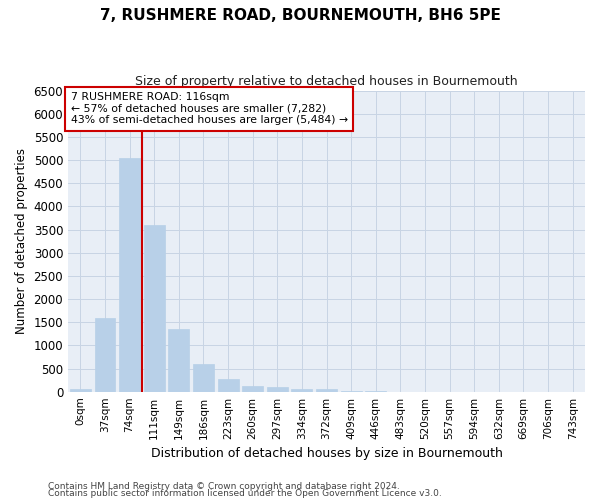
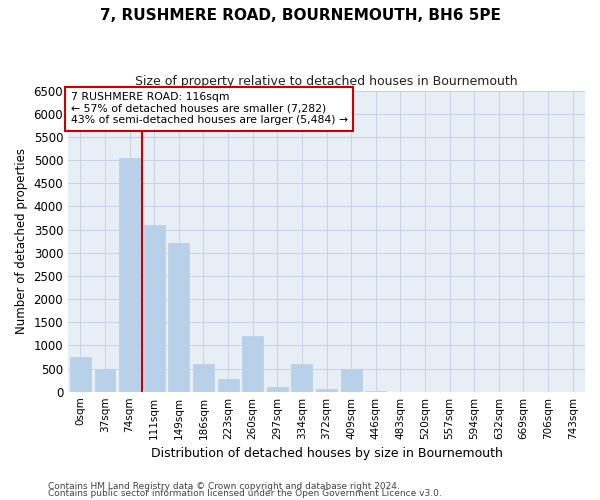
0sqm: 50 -> 750
37sqm: 1600 -> 500
149sqm: 1350 -> 3200
260sqm: 130 -> 1200
334sqm: 60 -> 600
409sqm: 10 -> 500
